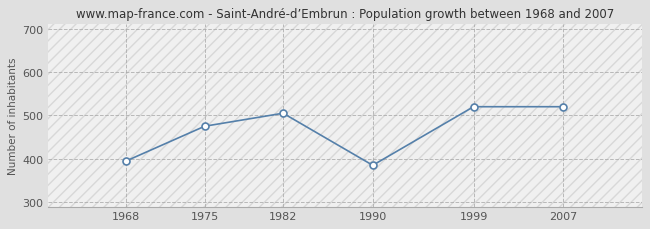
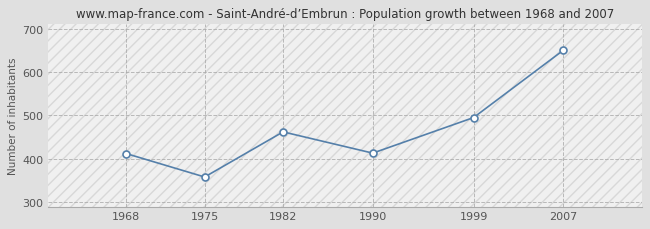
1968: 395 -> 412
1975: 475 -> 358
1982: 505 -> 462
1990: 385 -> 413
1999: 520 -> 495
2007: 520 -> 650
